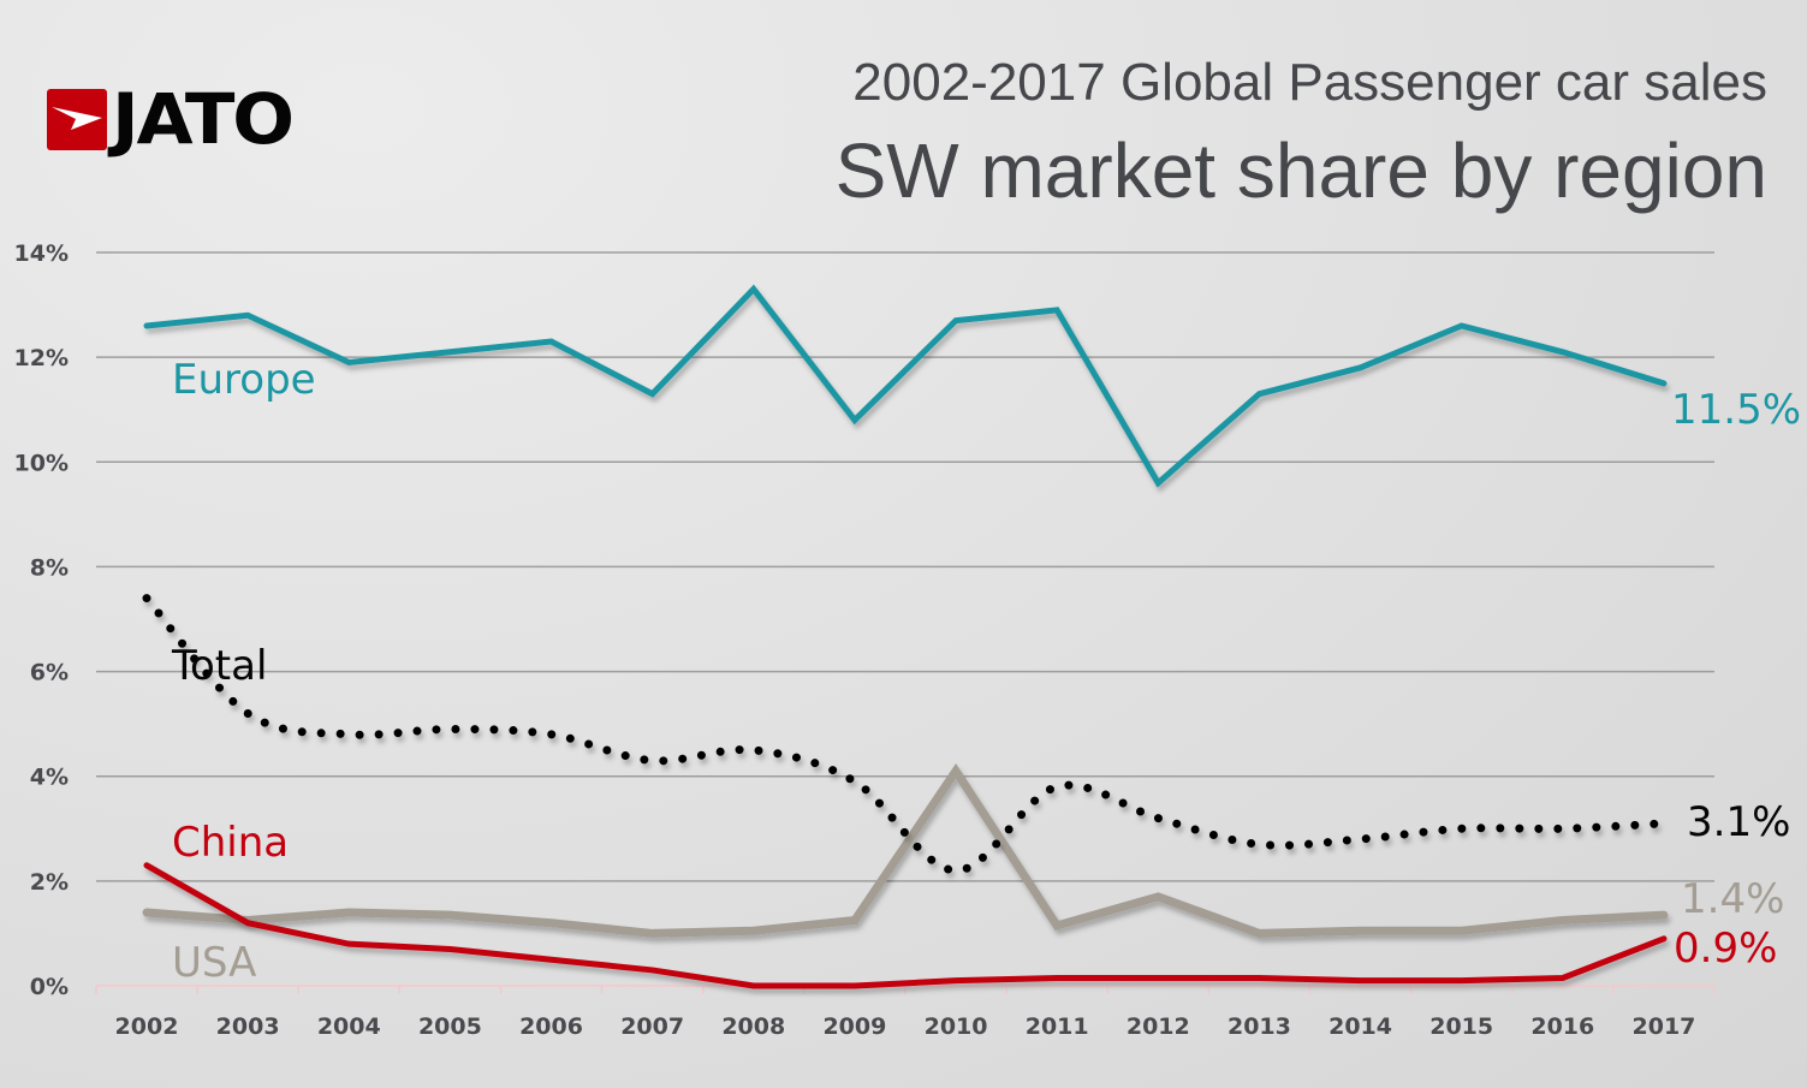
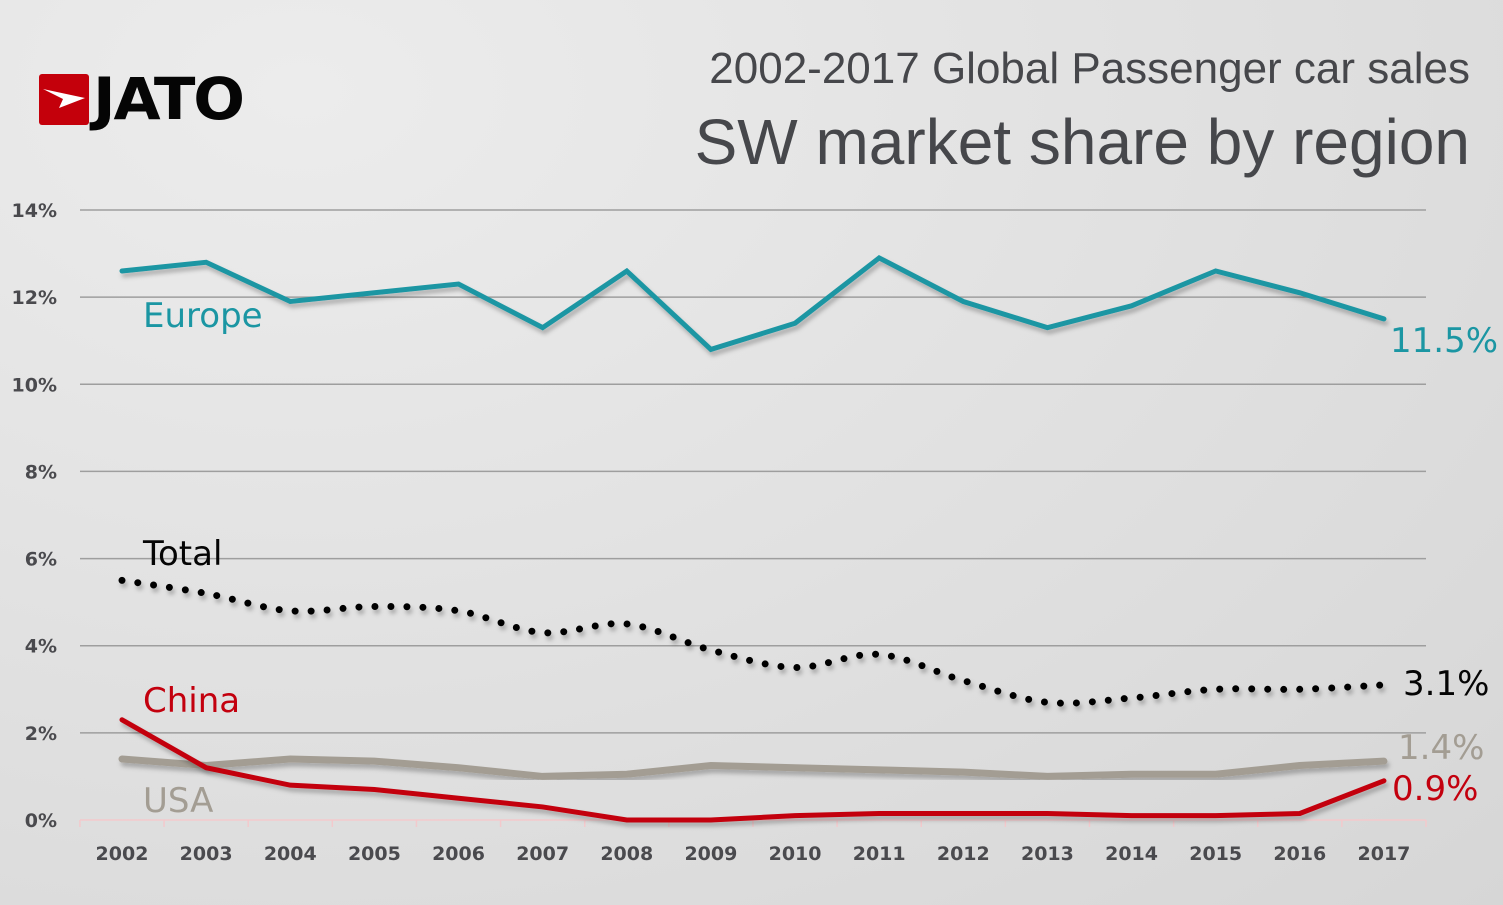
Total/2002: 7.4% -> 5.5%
Europe/2008: 13.3% -> 12.6%
Europe/2010: 12.7% -> 11.4%
Total/2010: 2.2% -> 3.5%
USA/2010: 4.1% -> 1.2%
Europe/2012: 9.6% -> 11.9%
USA/2012: 1.7% -> 1.1%
